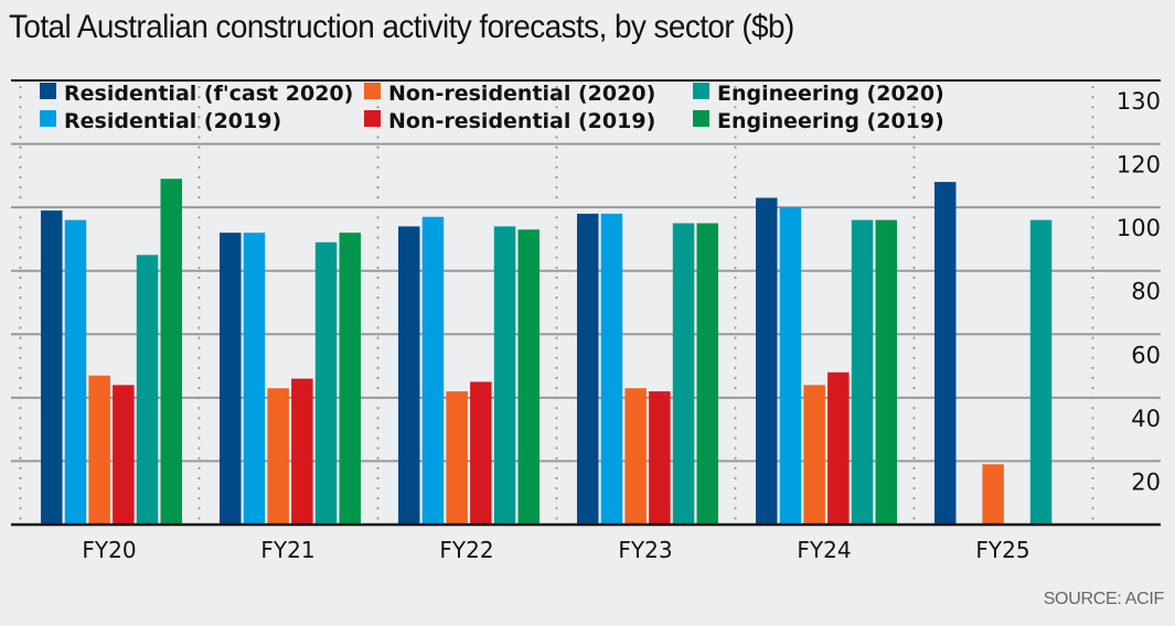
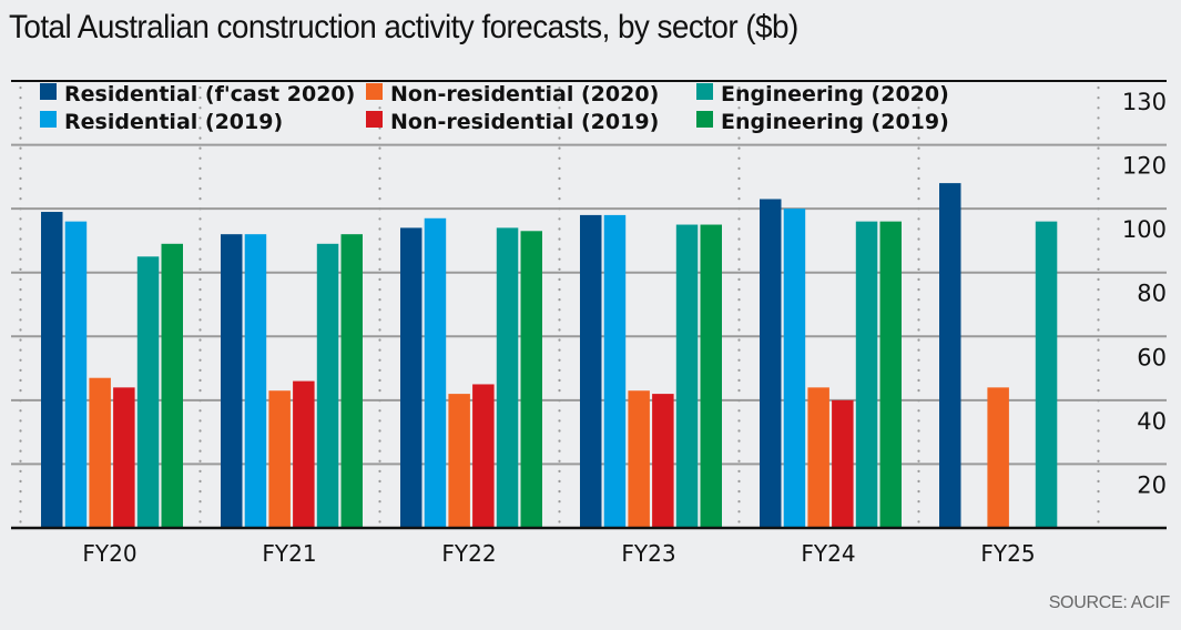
Engineering (2019)/FY20: 109 -> 89
Non-residential (2019)/FY24: 48 -> 40
Non-residential (2020)/FY25: 19 -> 44
